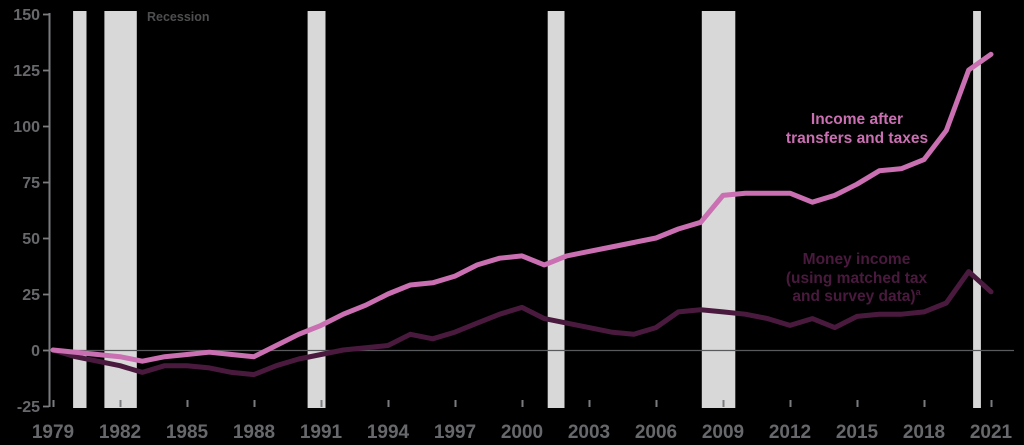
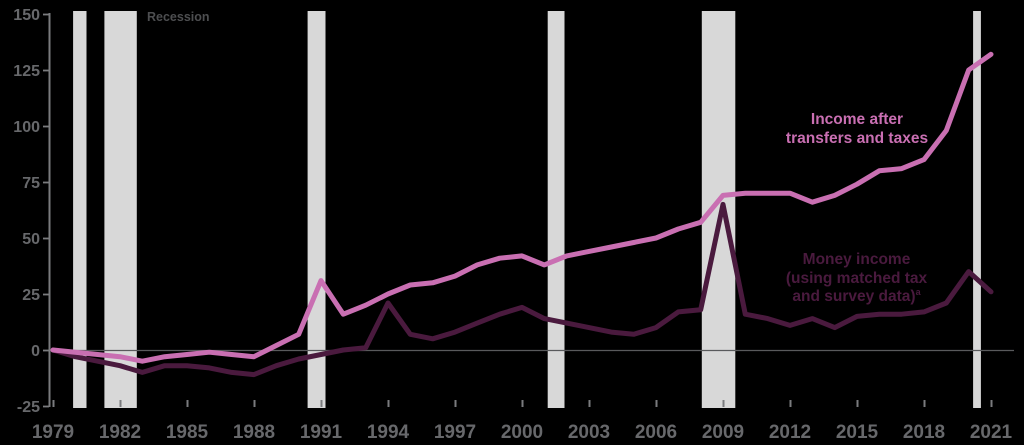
Income after transfers and taxes/1991: 11 -> 31
Money income (using matched tax and survey data)/1994: 2 -> 21
Money income (using matched tax and survey data)/2009: 17 -> 65
